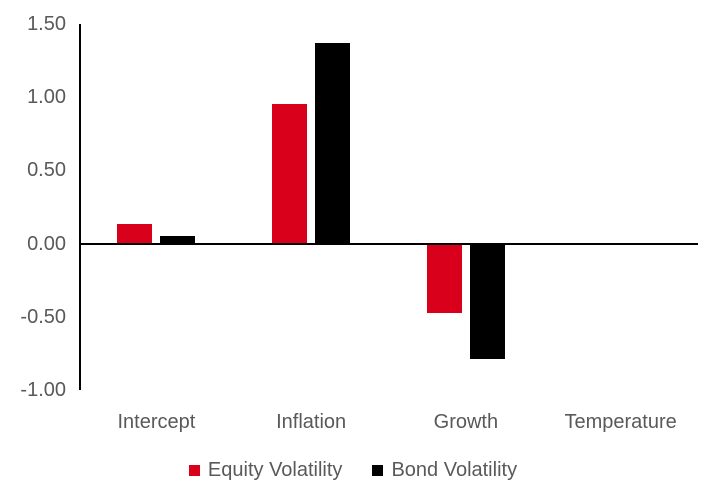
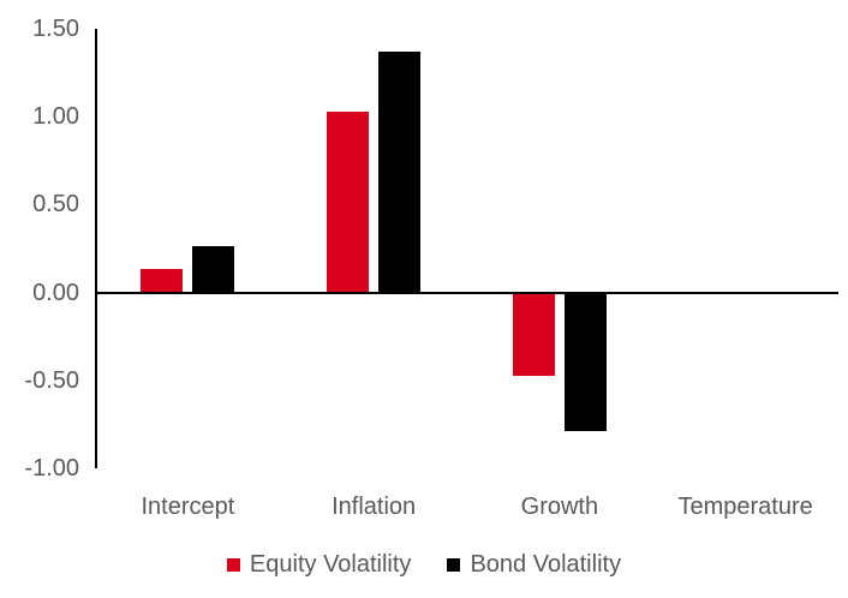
Bond Volatility/Intercept: 0.05 -> 0.26
Equity Volatility/Inflation: 0.95 -> 1.03
